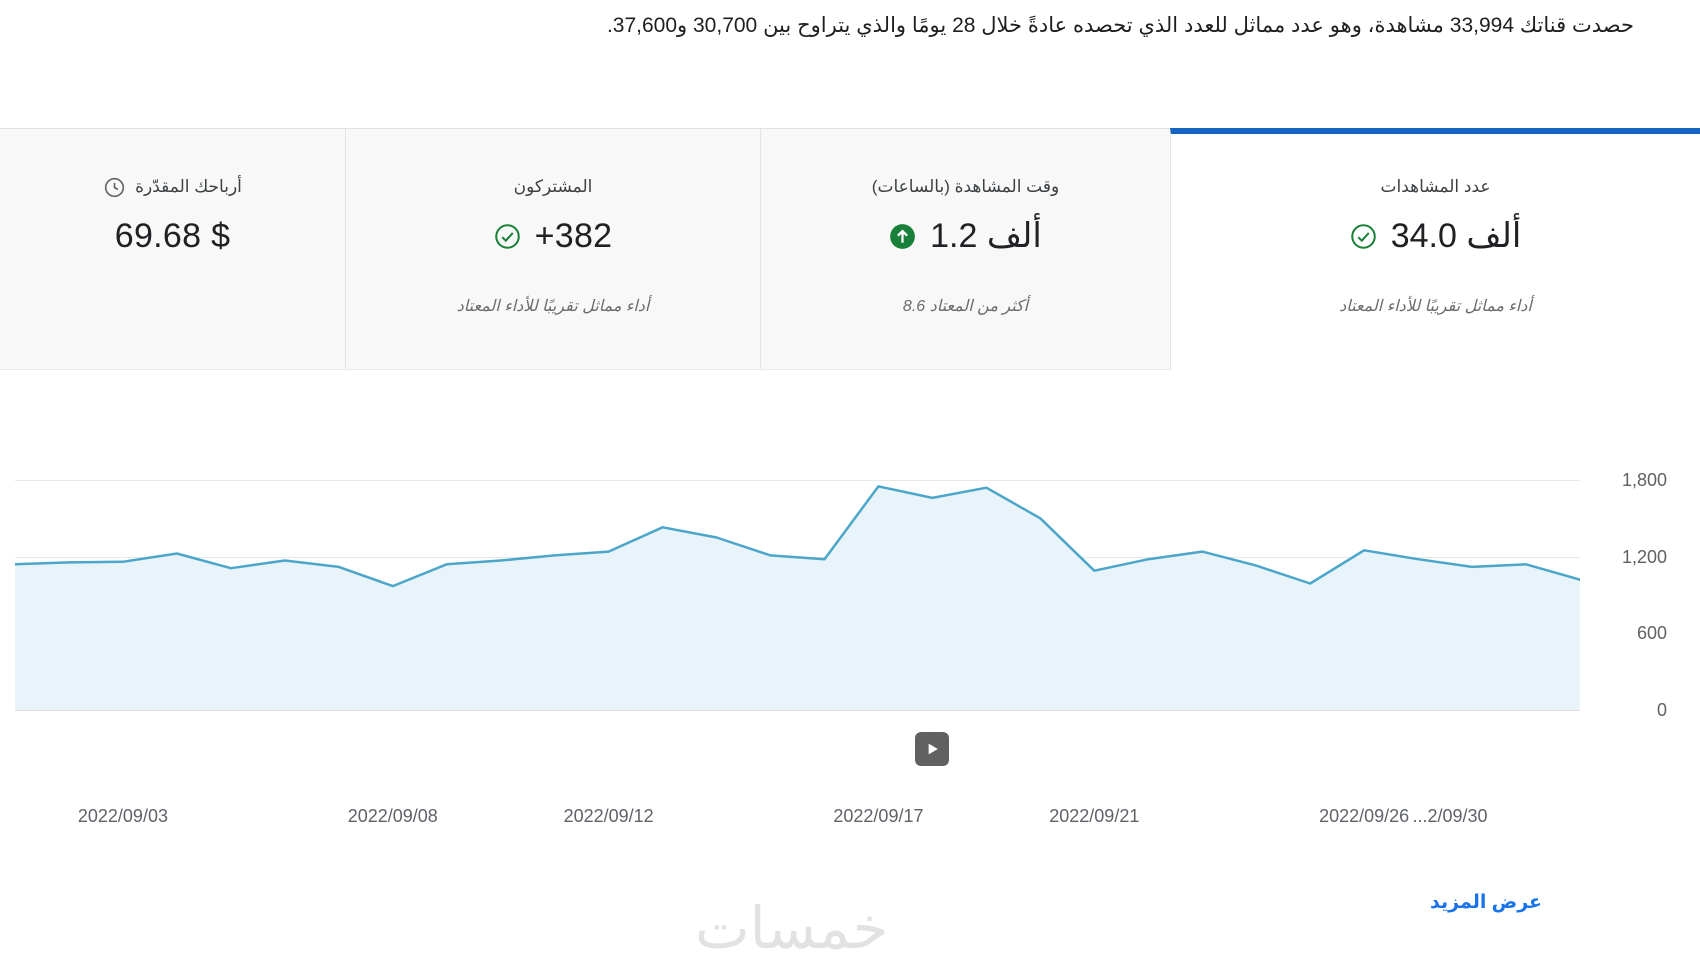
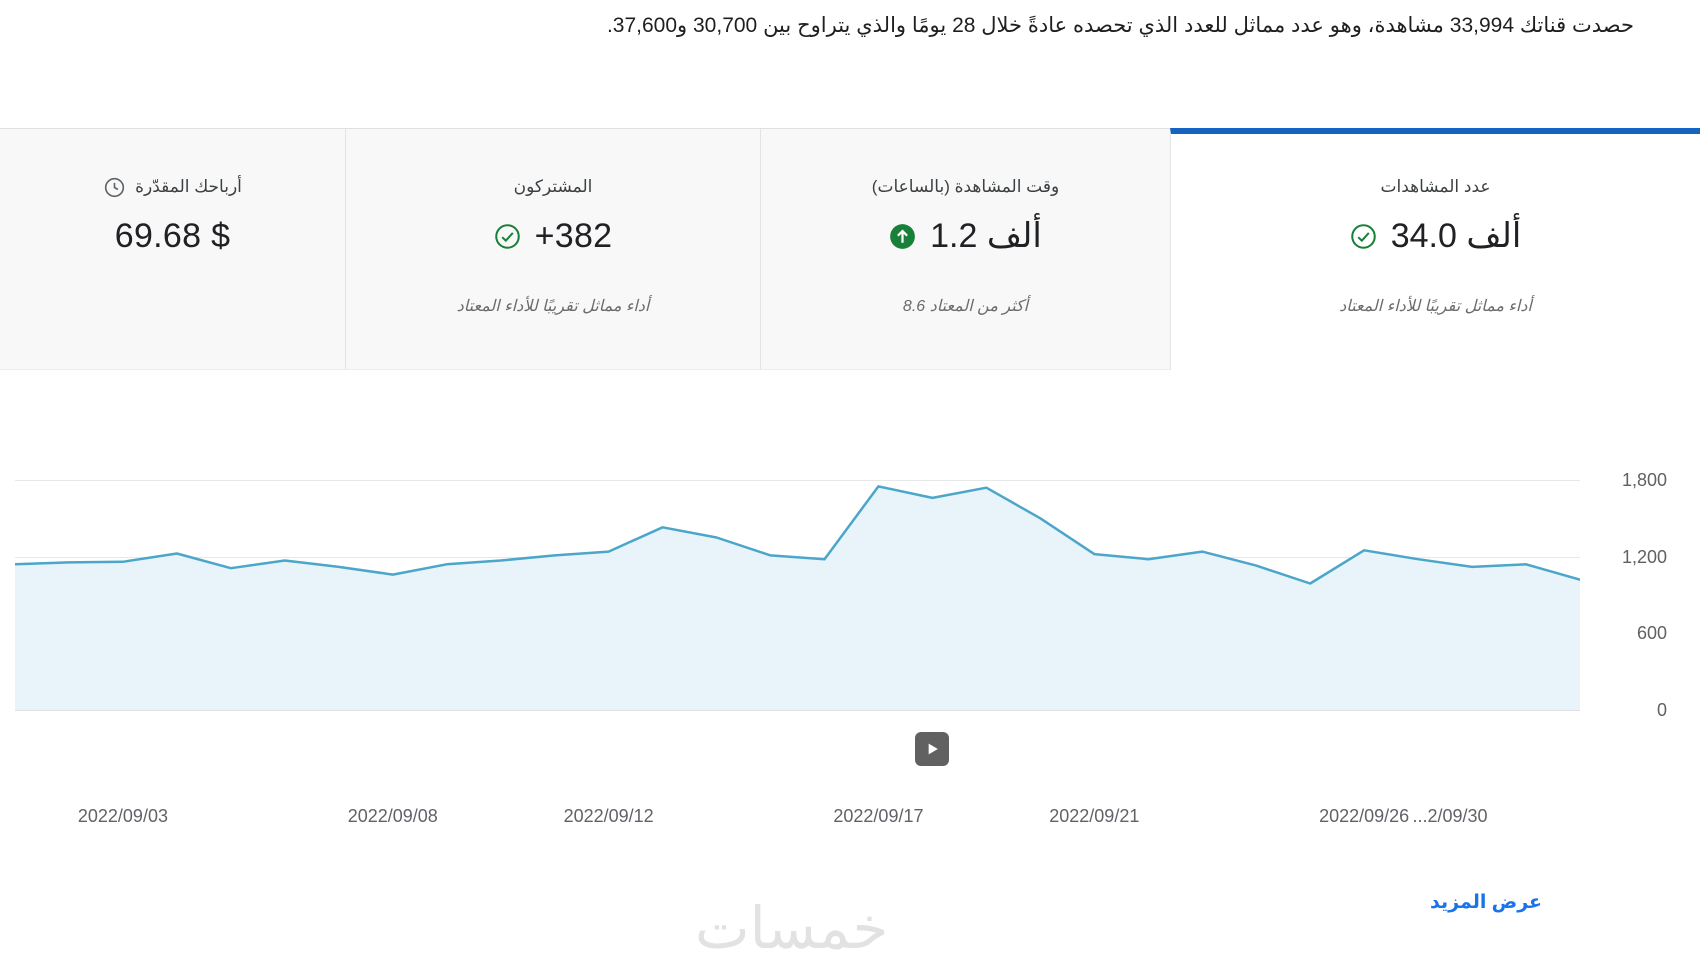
2022/09/08: 970 -> 1060
2022/09/21: 1090 -> 1220
